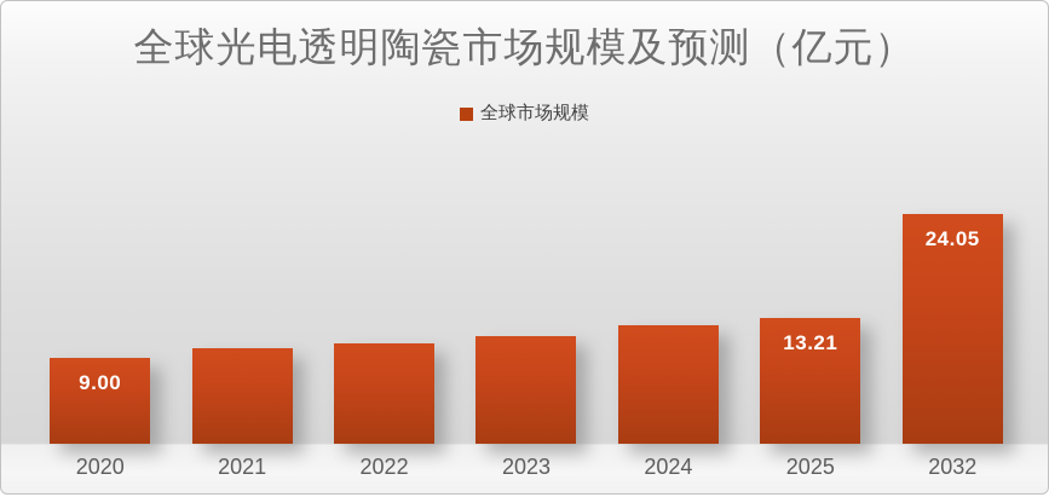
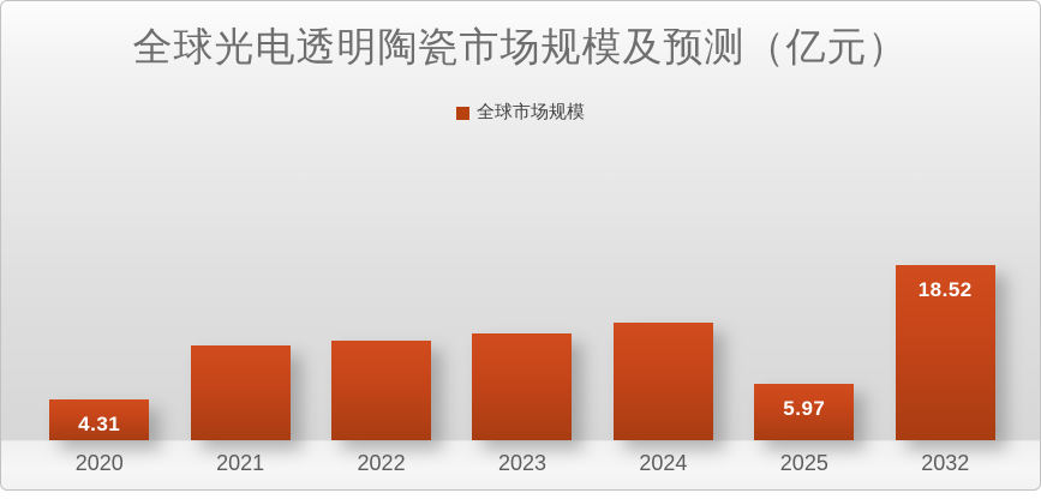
2020: 9.00 -> 4.31
2025: 13.21 -> 5.97
2032: 24.05 -> 18.52
